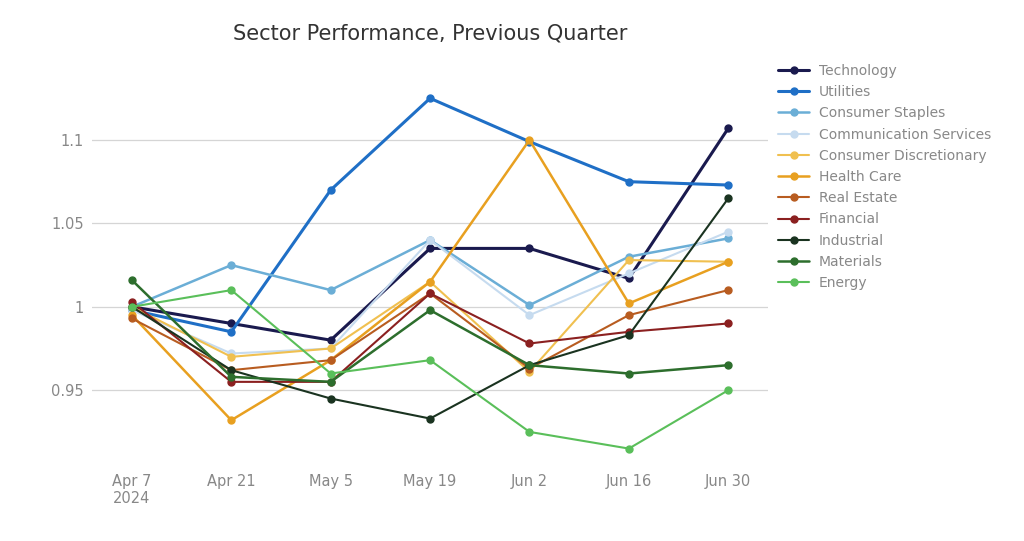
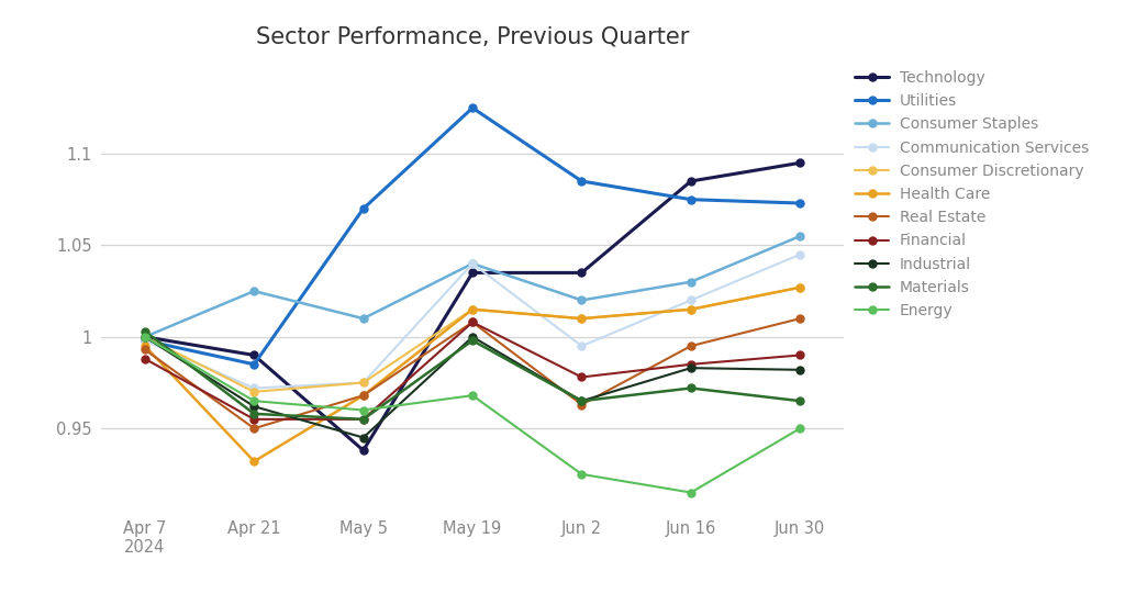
Financial/Apr 7 2024: 1.003 -> 0.988
Materials/Apr 7 2024: 1.016 -> 1.003
Real Estate/Apr 21: 0.962 -> 0.950
Energy/Apr 21: 1.010 -> 0.965
Technology/May 5: 0.980 -> 0.938
Industrial/May 19: 0.933 -> 1.000
Utilities/Jun 2: 1.099 -> 1.085
Consumer Staples/Jun 2: 1.001 -> 1.020
Consumer Discretionary/Jun 2: 0.961 -> 1.010
Health Care/Jun 2: 1.100 -> 1.010
Technology/Jun 16: 1.017 -> 1.085
Consumer Discretionary/Jun 16: 1.028 -> 1.015
Health Care/Jun 16: 1.002 -> 1.015
Materials/Jun 16: 0.960 -> 0.972
Technology/Jun 30: 1.107 -> 1.095
Consumer Staples/Jun 30: 1.041 -> 1.055
Industrial/Jun 30: 1.065 -> 0.982
